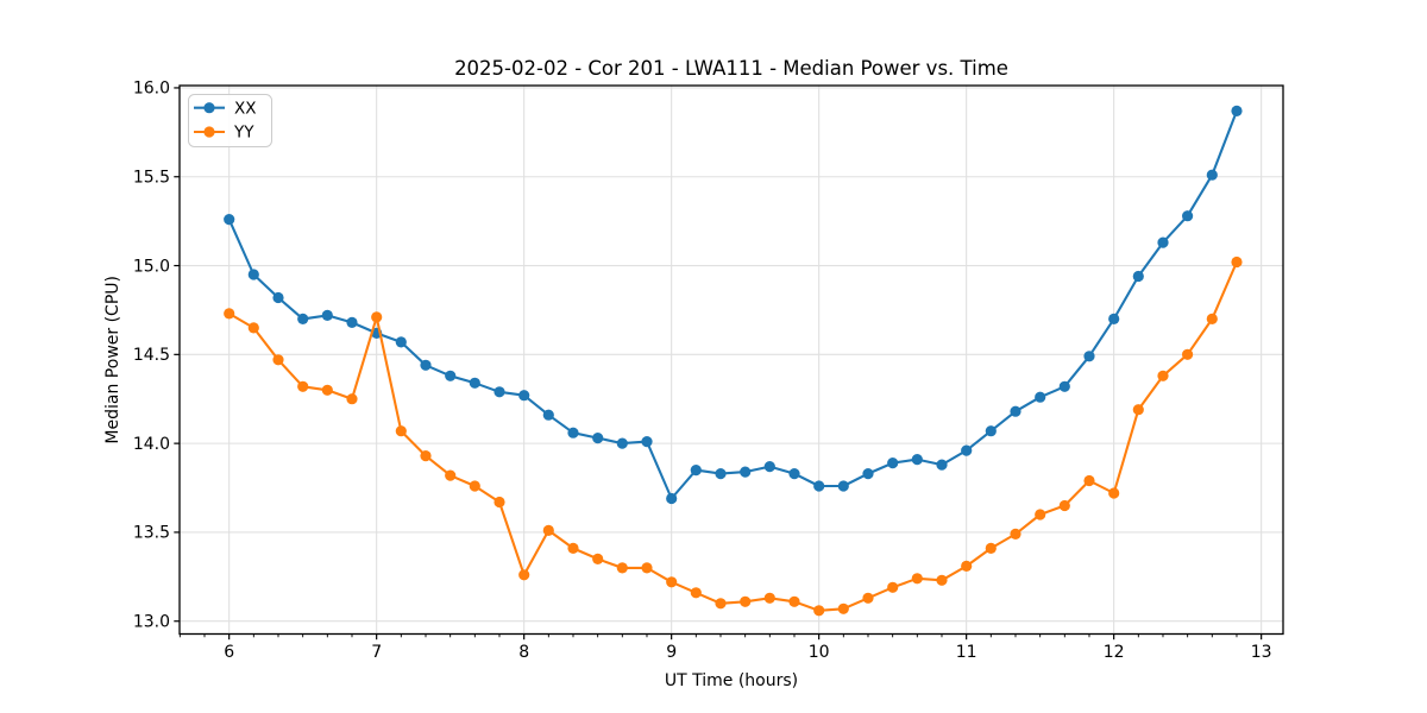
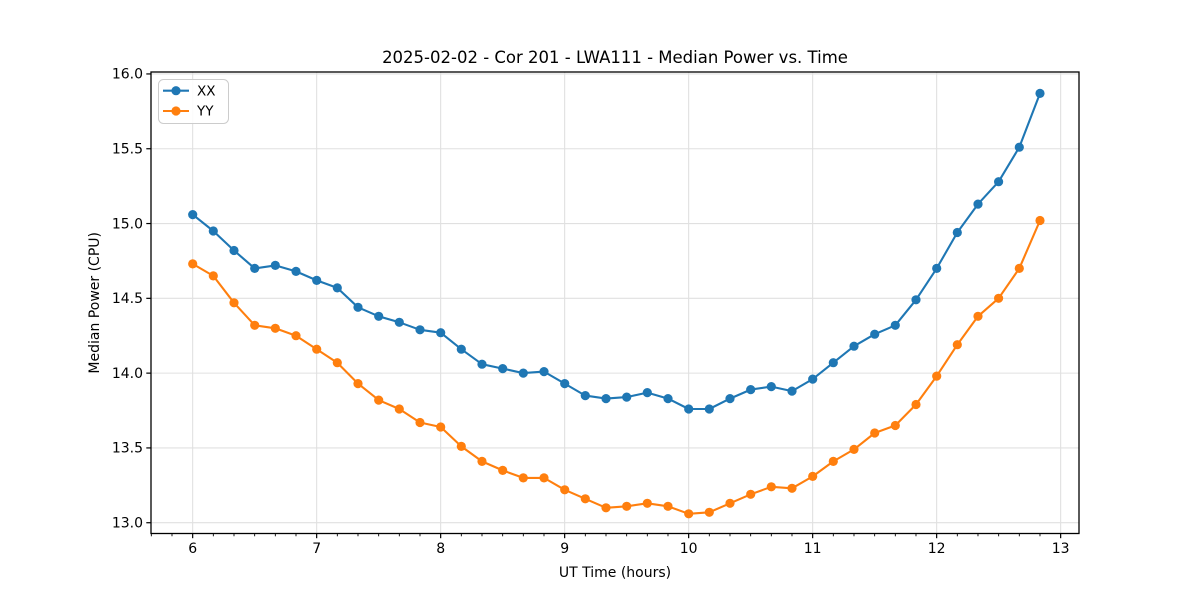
XX/6: 15.26 -> 15.06
YY/7: 14.71 -> 14.16
YY/8: 13.26 -> 13.64
XX/9: 13.69 -> 13.93
YY/12: 13.72 -> 13.98
